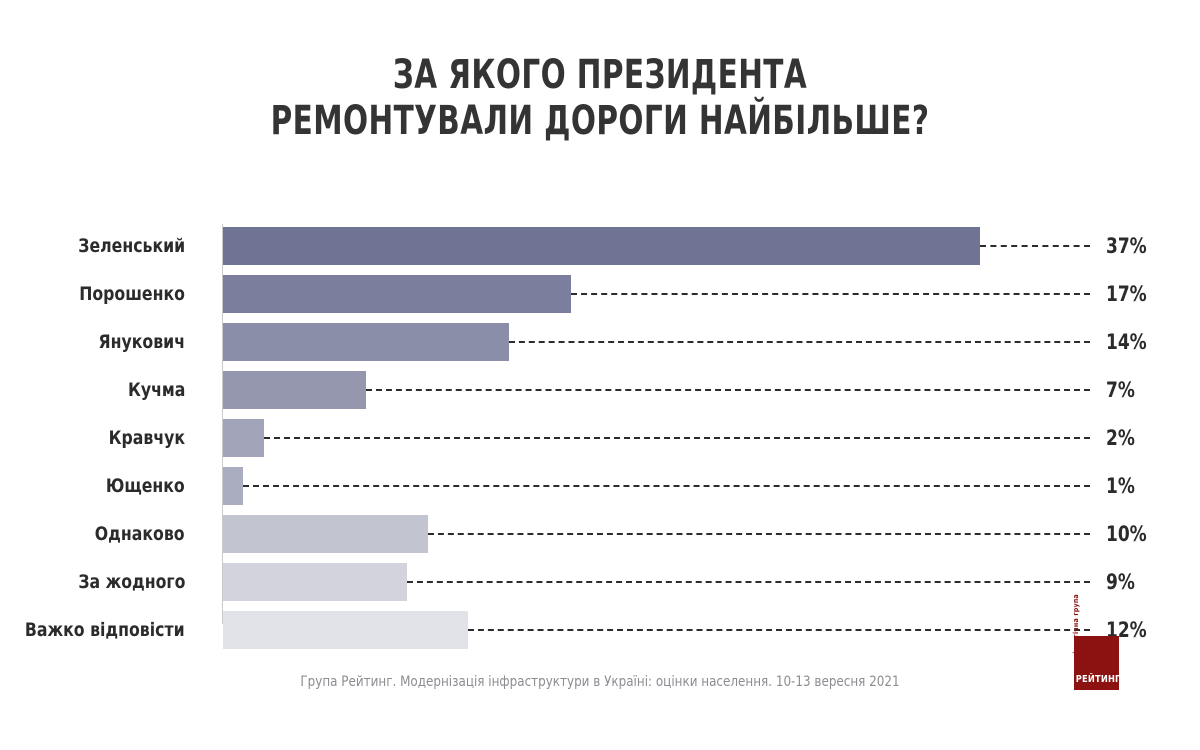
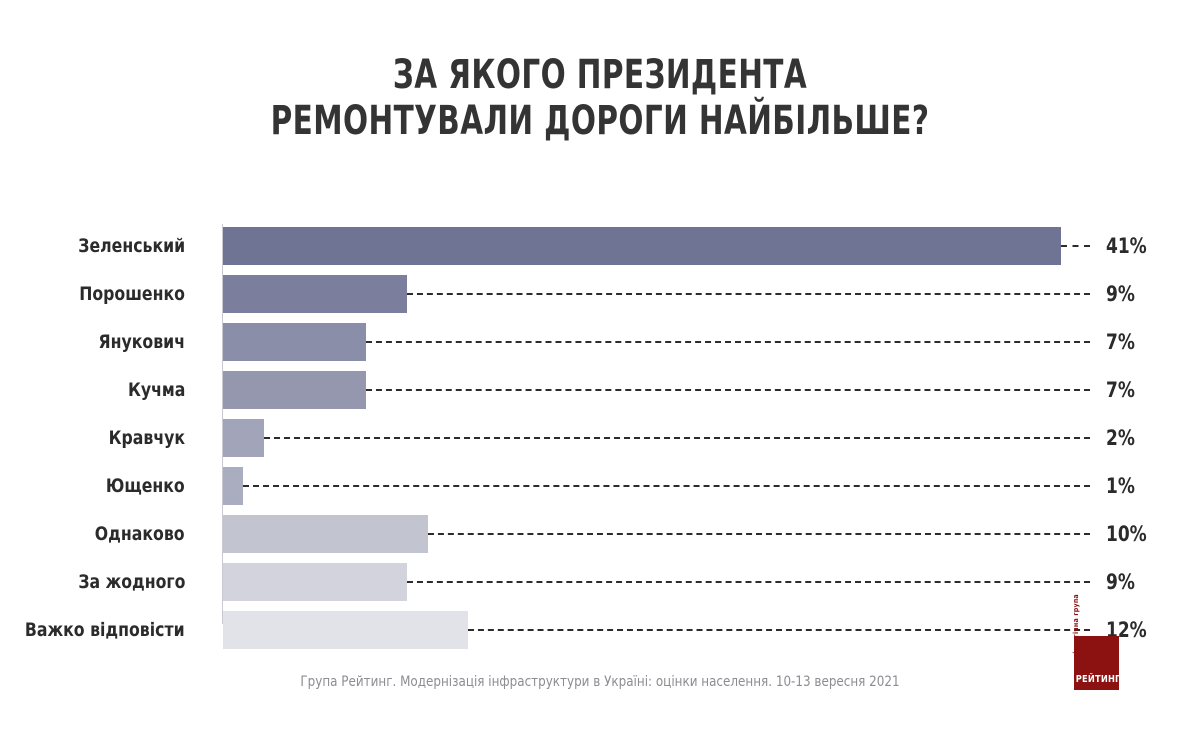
Зеленський: 37% -> 41%
Порошенко: 17% -> 9%
Янукович: 14% -> 7%
